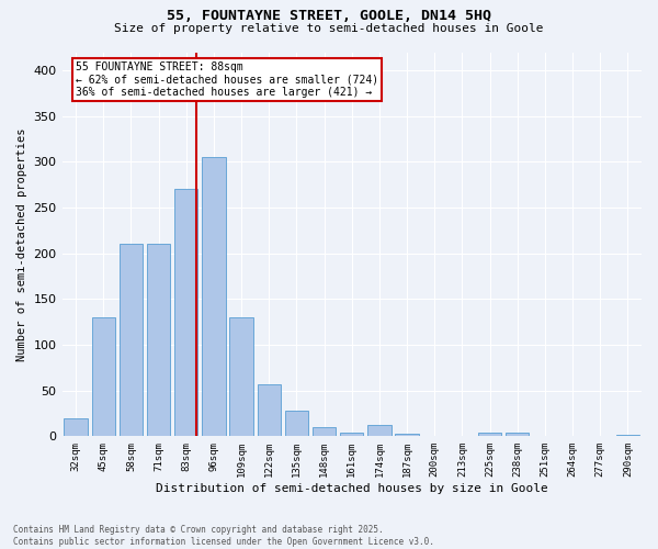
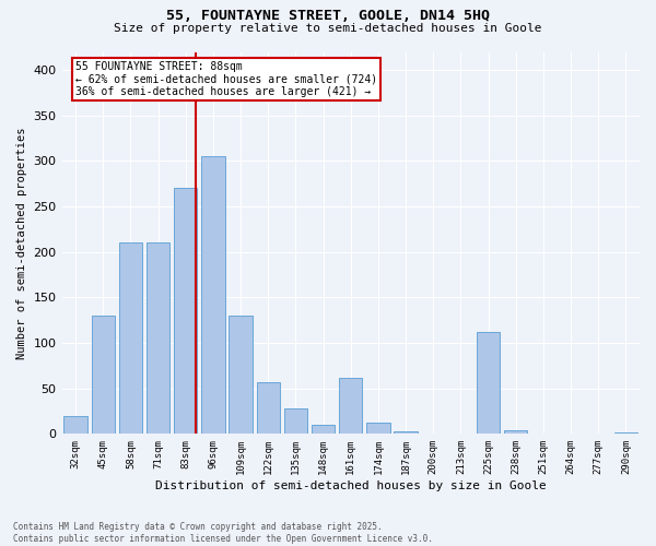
161sqm: 4 -> 62
225sqm: 4 -> 112
